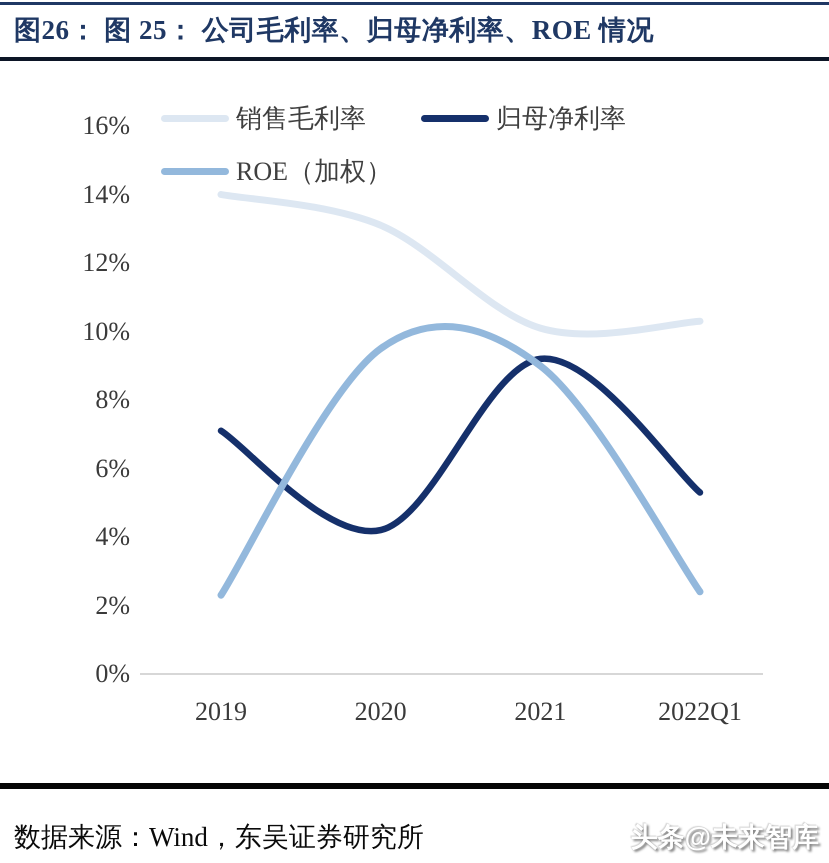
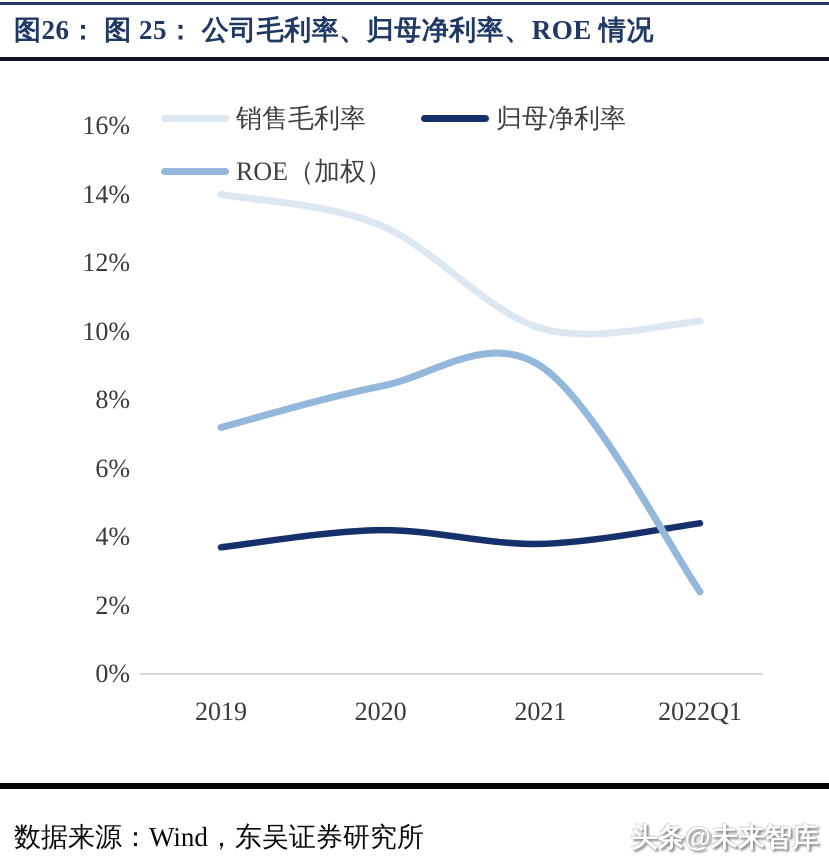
归母净利率/2019: 7.1% -> 3.7%
ROE（加权）/2019: 2.3% -> 7.2%
ROE（加权）/2020: 9.5% -> 8.4%
归母净利率/2021: 9.2% -> 3.8%
归母净利率/2022Q1: 5.3% -> 4.4%
